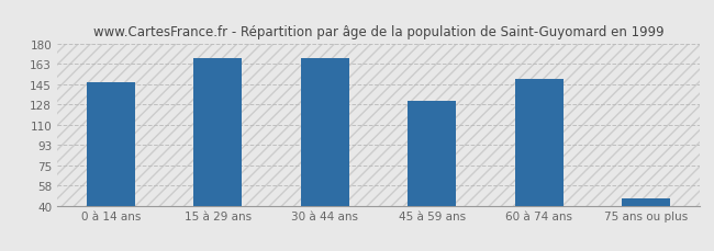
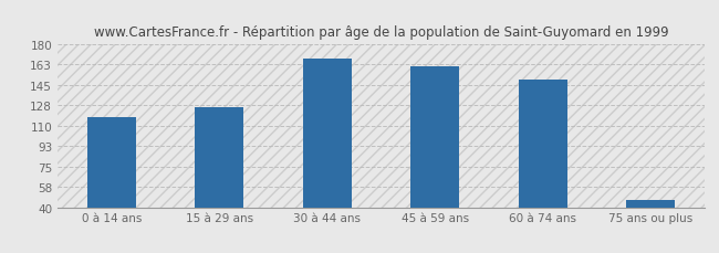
0 à 14 ans: 147 -> 118
15 à 29 ans: 168 -> 126
45 à 59 ans: 131 -> 161
